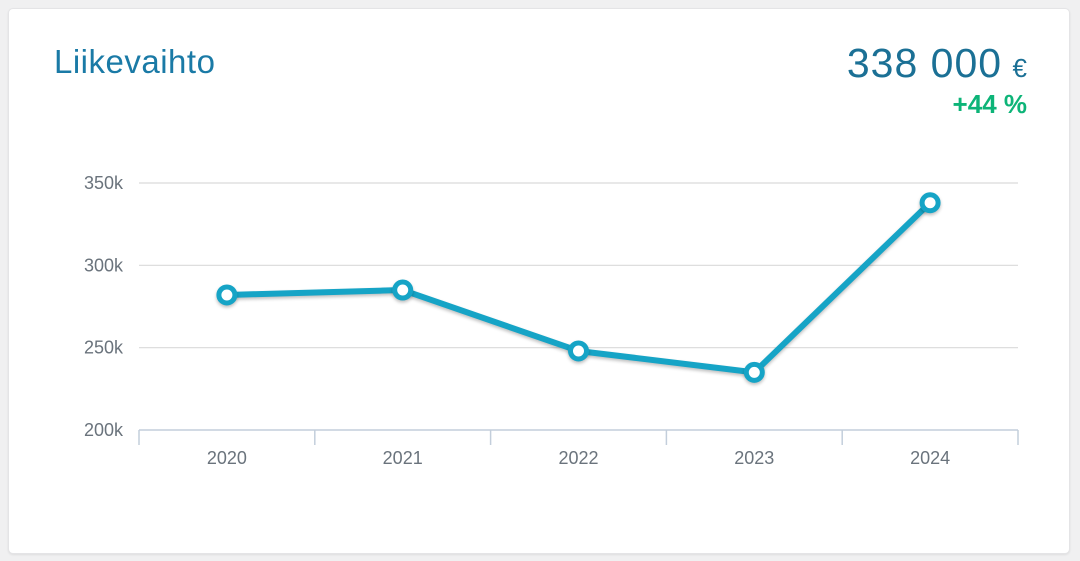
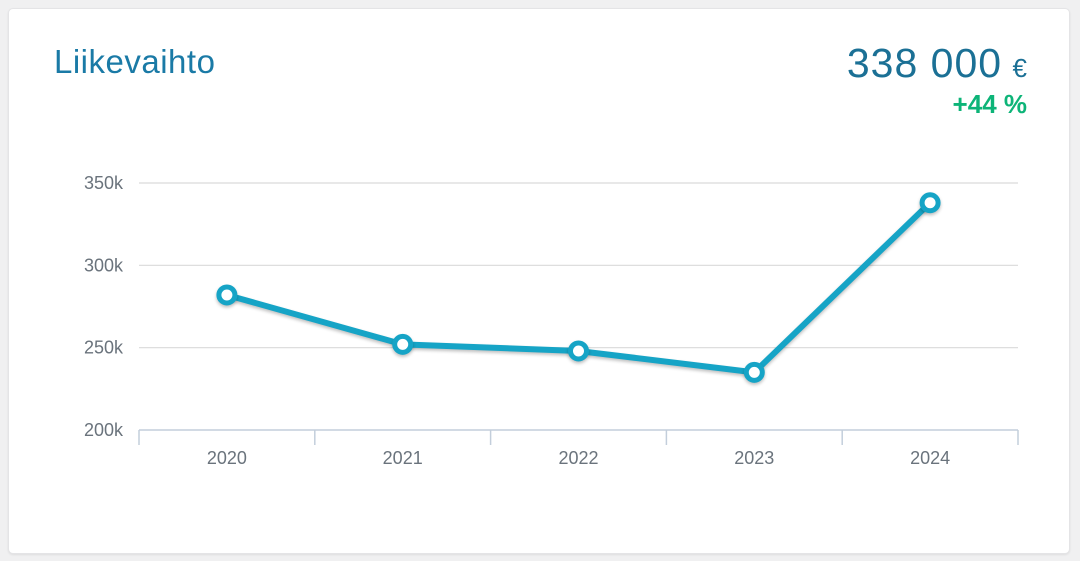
2021: 285k -> 252k
